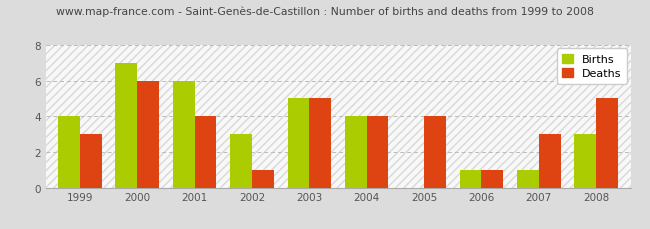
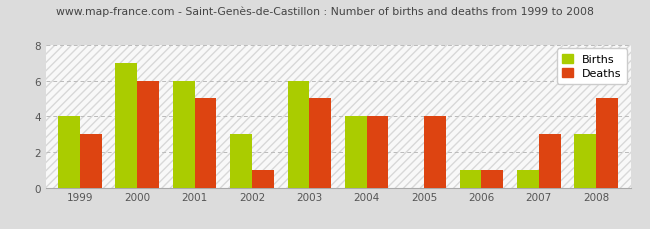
Deaths/2001: 4 -> 5
Births/2003: 5 -> 6
